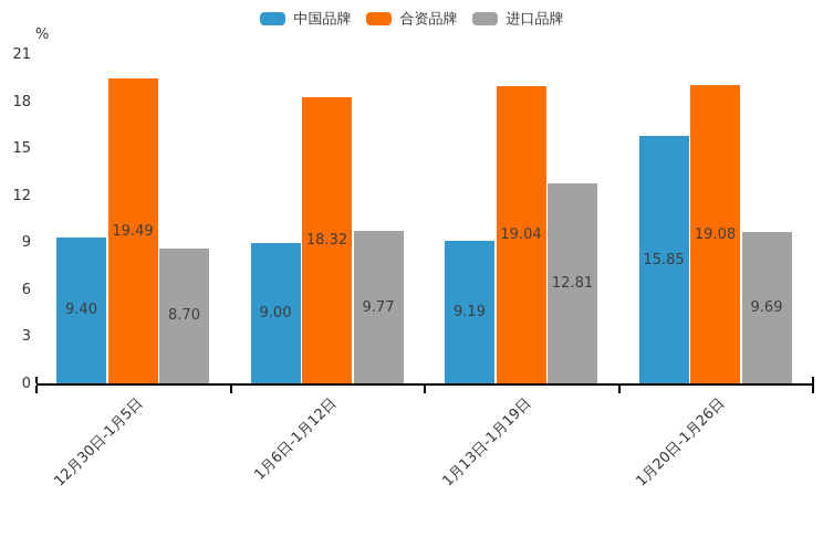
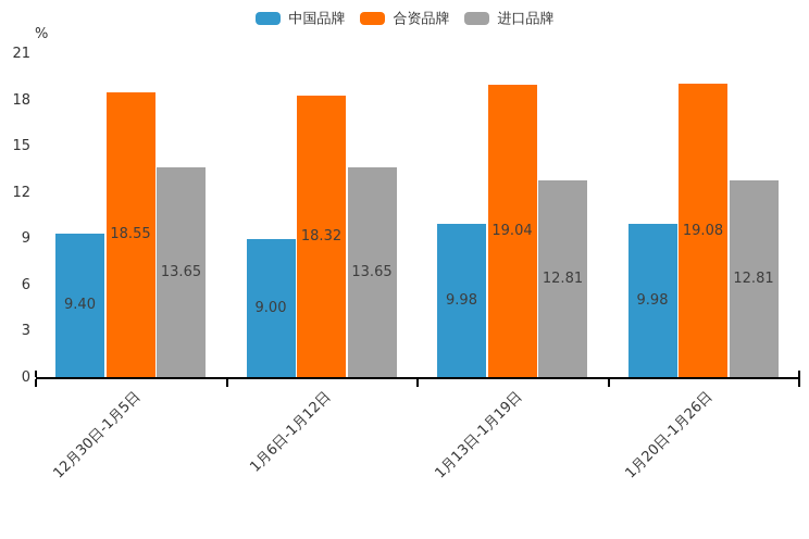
合资品牌/12月30日-1月5日: 19.49 -> 18.55
进口品牌/12月30日-1月5日: 8.70 -> 13.65
进口品牌/1月6日-1月12日: 9.77 -> 13.65
中国品牌/1月13日-1月19日: 9.19 -> 9.98
中国品牌/1月20日-1月26日: 15.85 -> 9.98
进口品牌/1月20日-1月26日: 9.69 -> 12.81
